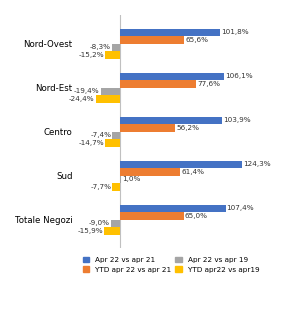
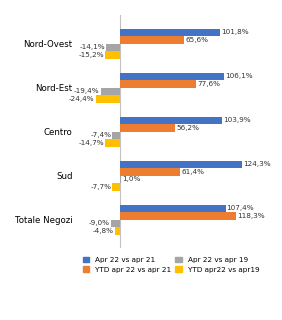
Apr 22 vs apr 19/Nord-Ovest: -8,3% -> -14,1%
YTD apr 22 vs apr 21/Totale Negozi: 65,0% -> 118,3%
YTD apr22 vs apr19/Totale Negozi: -15,9% -> -4,8%
